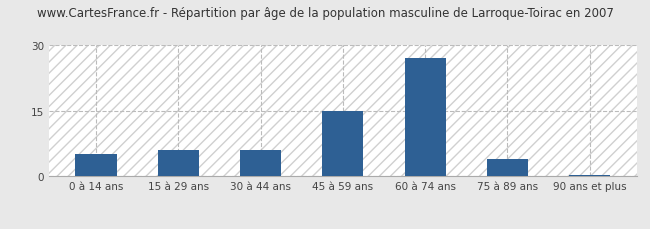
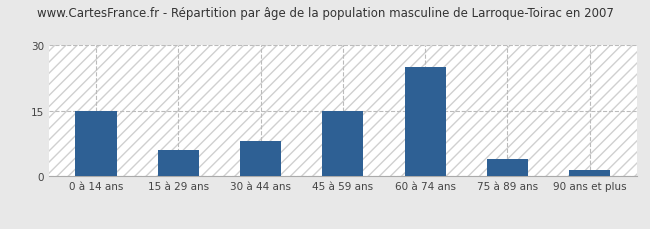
0 à 14 ans: 5.0 -> 15.0
30 à 44 ans: 6.0 -> 8.0
60 à 74 ans: 27.0 -> 25.0
90 ans et plus: 0.3 -> 1.5
